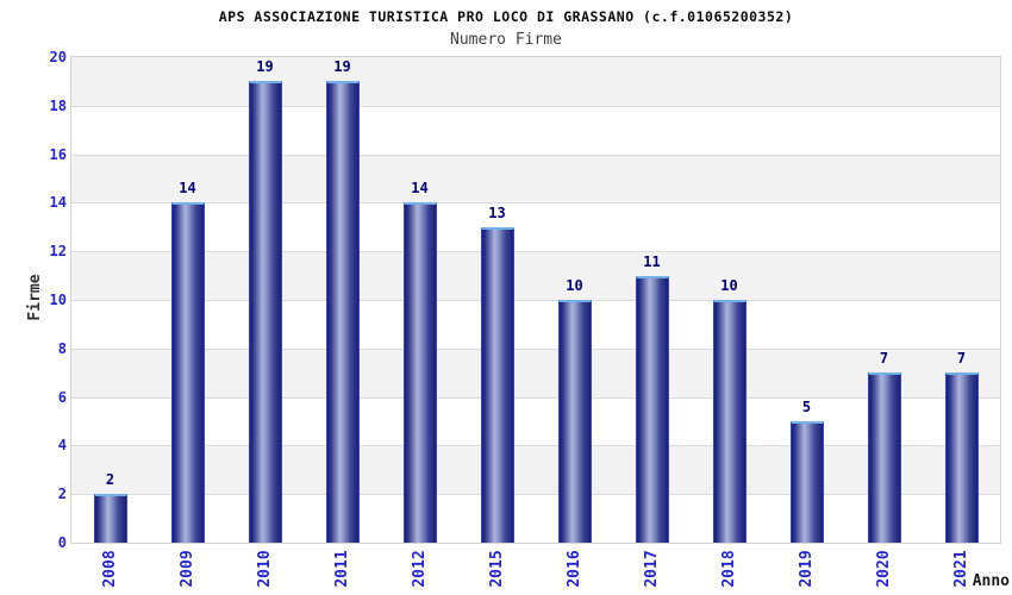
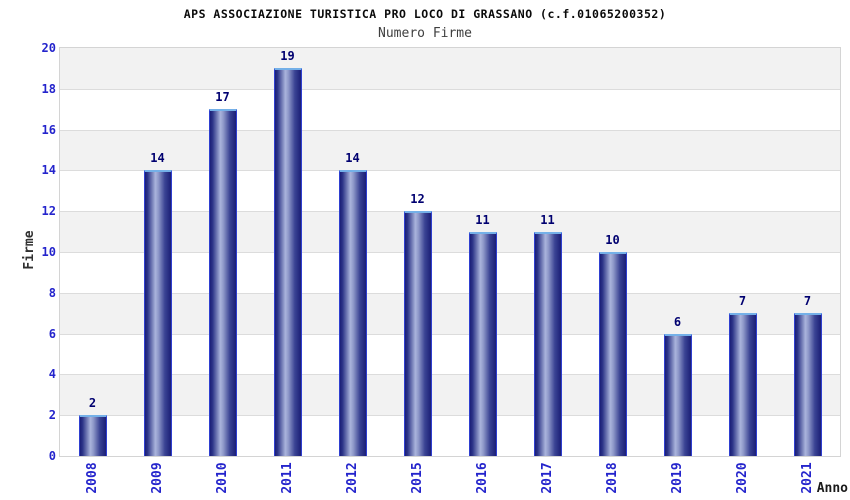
2010: 19 -> 17
2015: 13 -> 12
2016: 10 -> 11
2019: 5 -> 6
